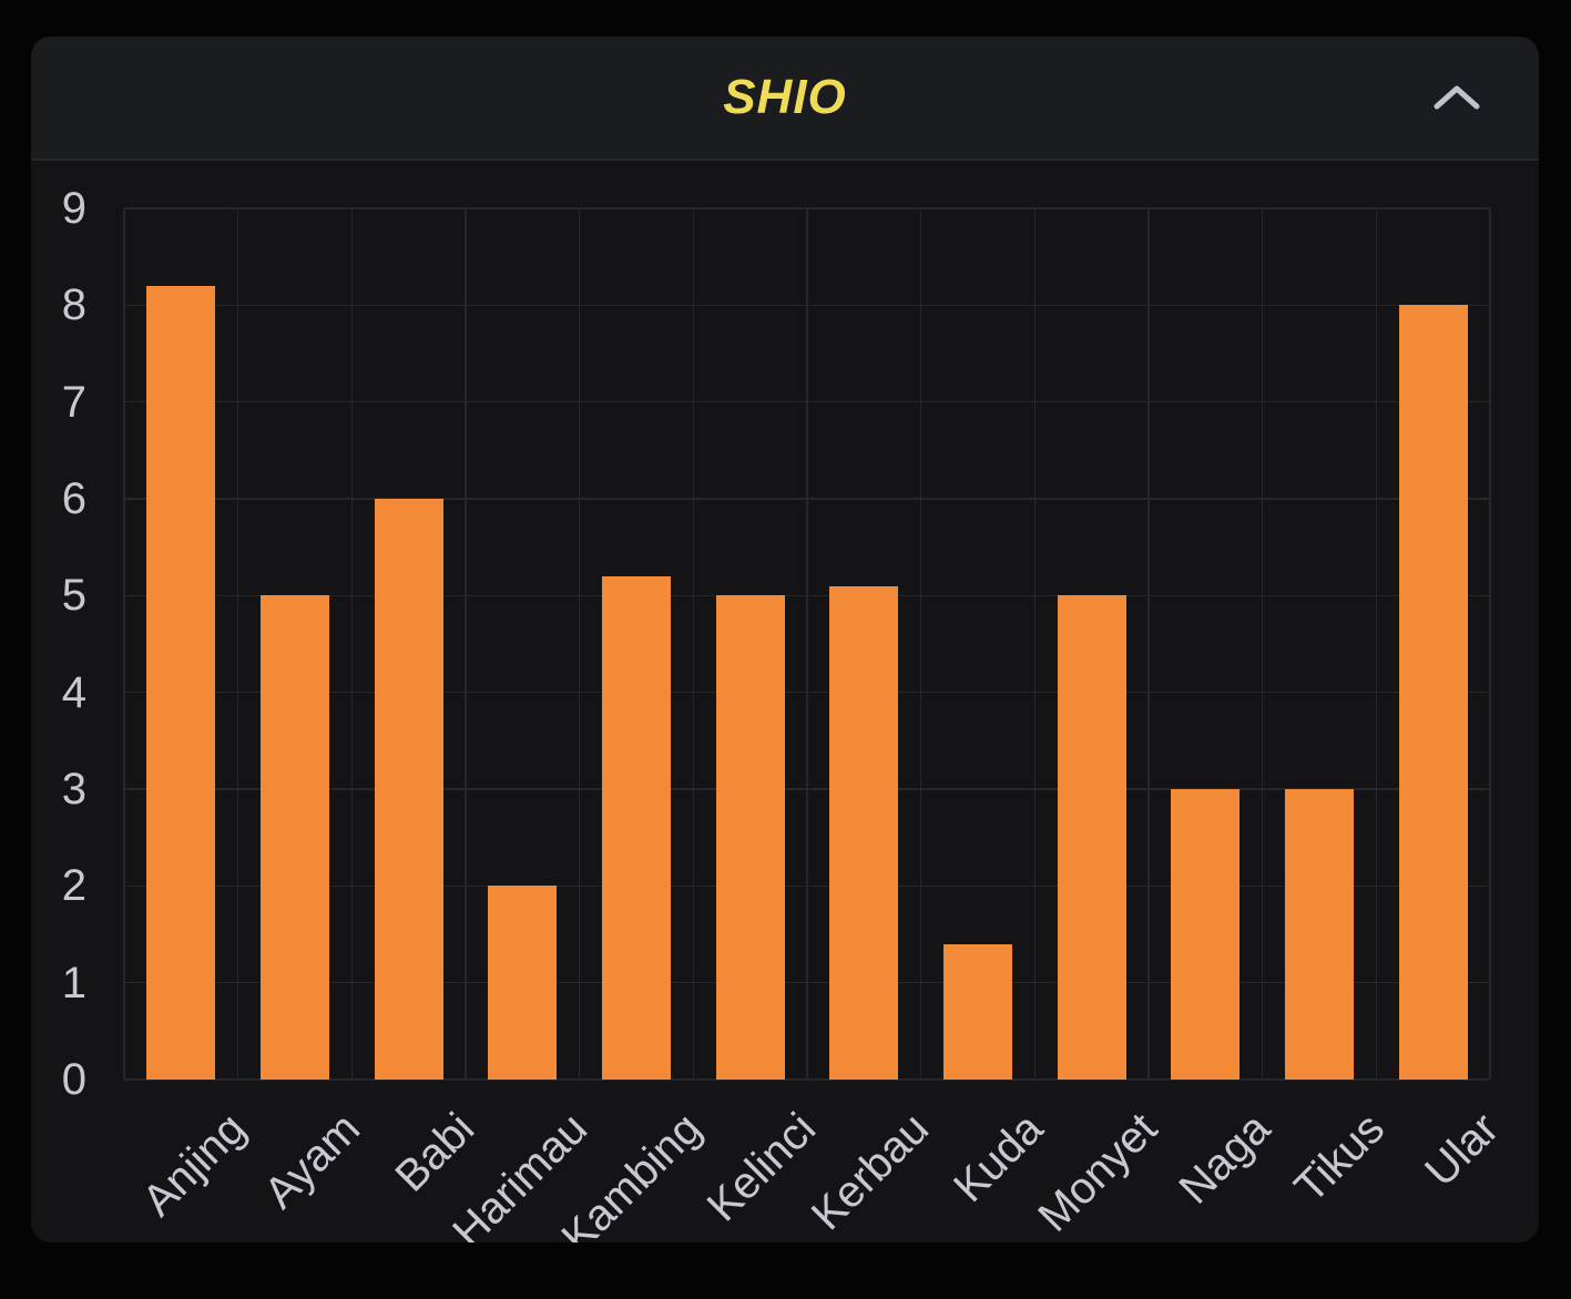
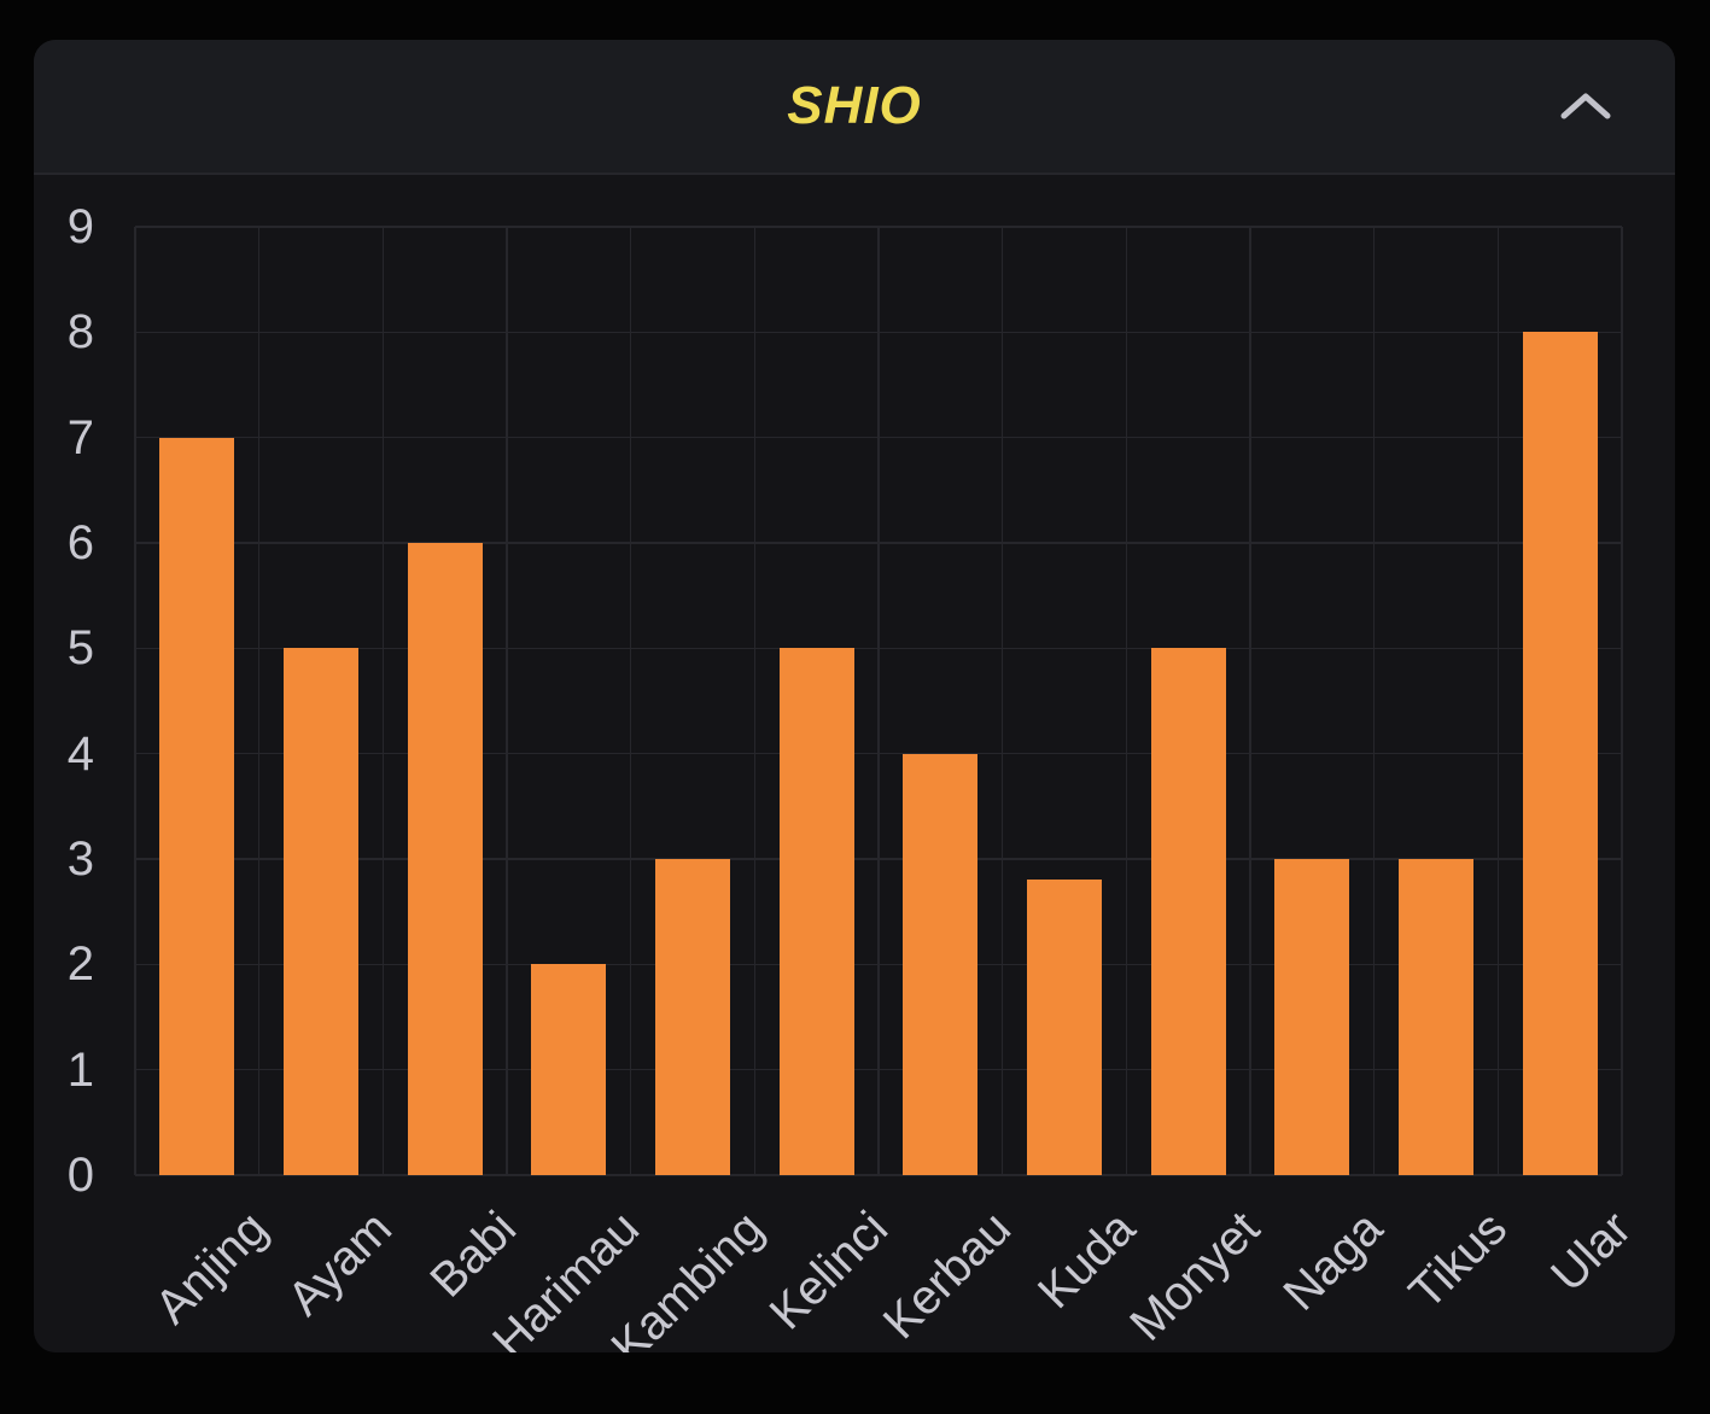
Anjing: 8.2 -> 7.0
Kambing: 5.2 -> 3.0
Kerbau: 5.1 -> 4.0
Kuda: 1.4 -> 2.8
